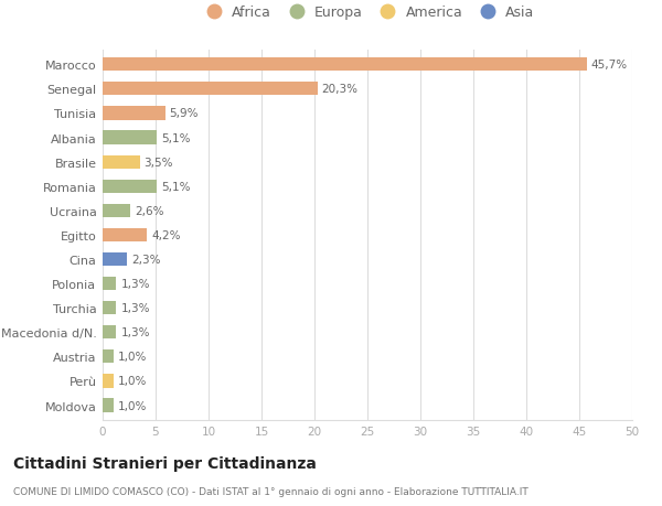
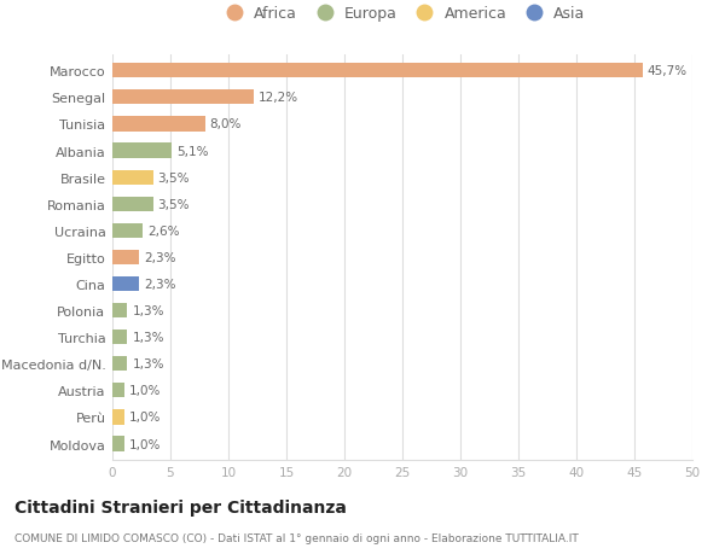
Senegal: 20,3% -> 12,2%
Tunisia: 5,9% -> 8,0%
Romania: 5,1% -> 3,5%
Egitto: 4,2% -> 2,3%
